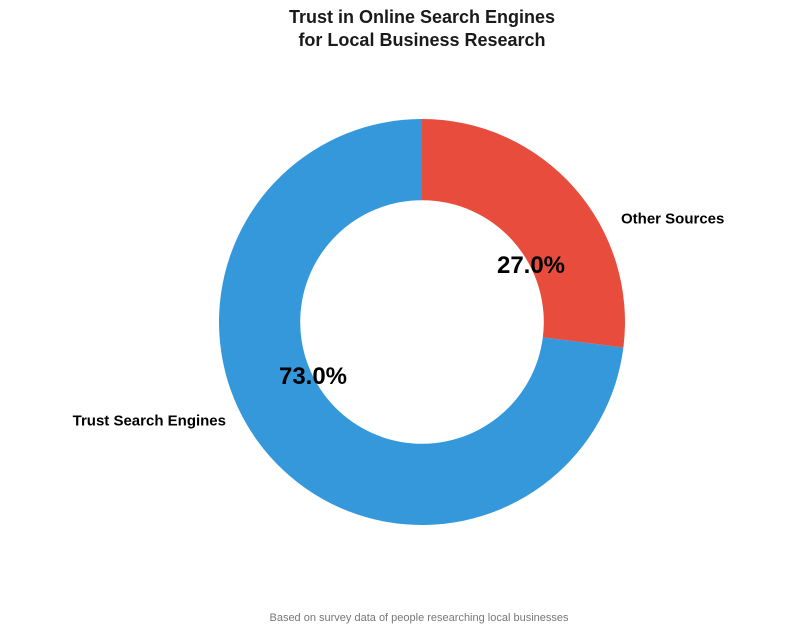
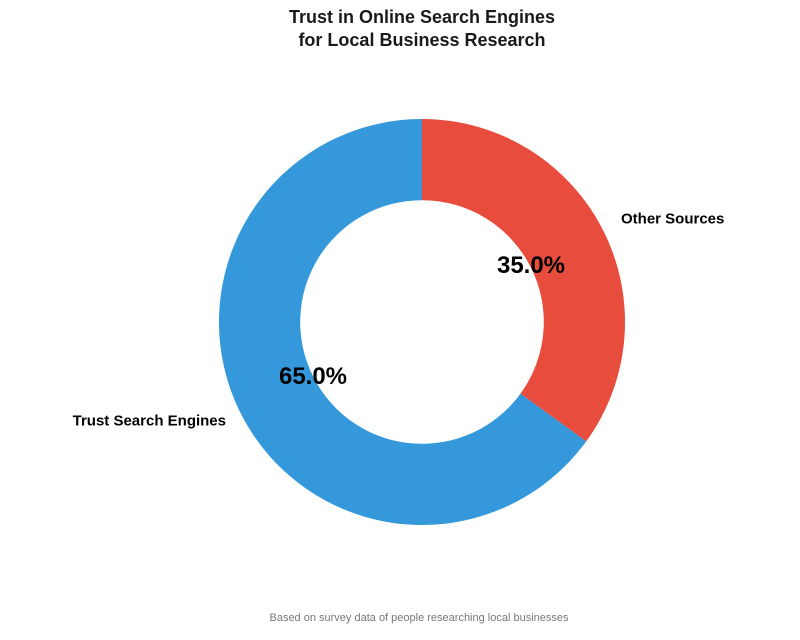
Trust Search Engines: 73.0% -> 65.0%
Other Sources: 27.0% -> 35.0%
